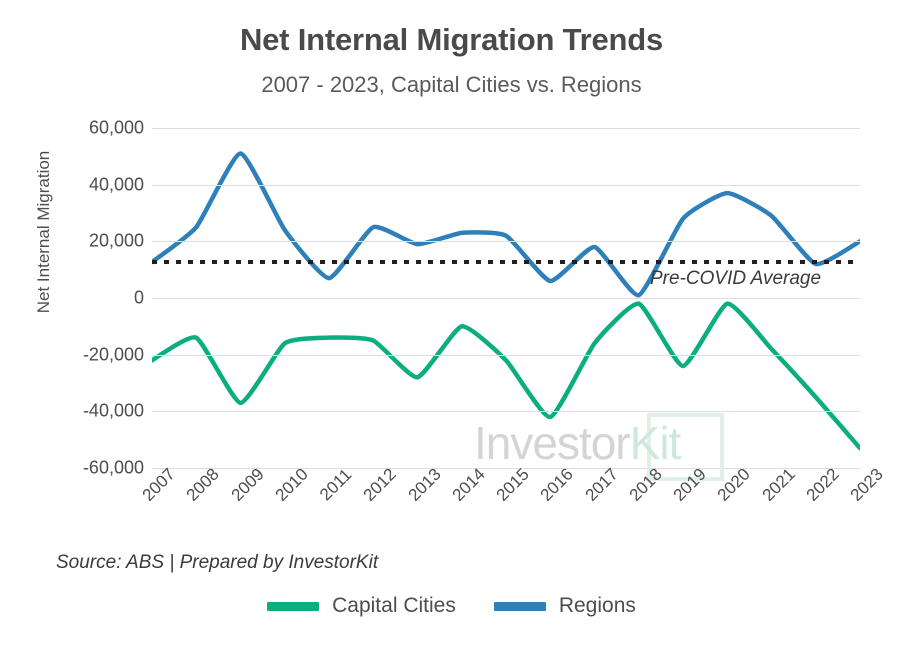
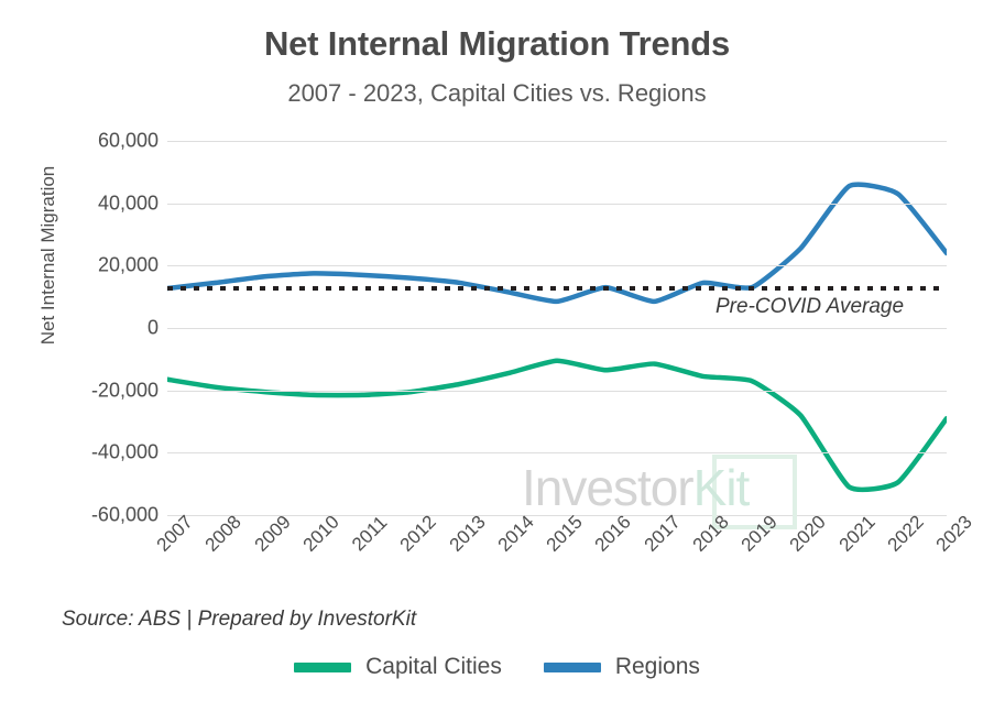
Capital Cities/2007: -22000 -> -16000
Capital Cities/2008: -14000 -> -19000
Regions/2008: 25000 -> 14000
Capital Cities/2009: -37000 -> -20000
Regions/2009: 51000 -> 16000
Capital Cities/2010: -16000 -> -22000
Regions/2010: 24000 -> 18000
Capital Cities/2011: -14000 -> -22000
Regions/2011: 7000 -> 17000
Capital Cities/2012: -15000 -> -20000
Regions/2012: 25000 -> 16000
Capital Cities/2013: -28000 -> -18000
Regions/2013: 19000 -> 14000
Capital Cities/2014: -10000 -> -14000
Regions/2014: 23000 -> 12000
Capital Cities/2015: -22000 -> -10000
Regions/2015: 22000 -> 8000
Capital Cities/2016: -42000 -> -14000
Regions/2016: 6000 -> 13000
Capital Cities/2017: -16000 -> -12000
Regions/2017: 18000 -> 8000
Capital Cities/2018: -2000 -> -16000
Regions/2018: 1000 -> 14000
Capital Cities/2019: -24000 -> -17000
Regions/2019: 28000 -> 13000
Capital Cities/2020: -2000 -> -28000
Regions/2020: 37000 -> 26000
Capital Cities/2021: -18000 -> -51000
Regions/2021: 29000 -> 46000
Capital Cities/2022: -35000 -> -50000
Regions/2022: 12000 -> 43000
Capital Cities/2023: -53000 -> -29000
Regions/2023: 20000 -> 24000
